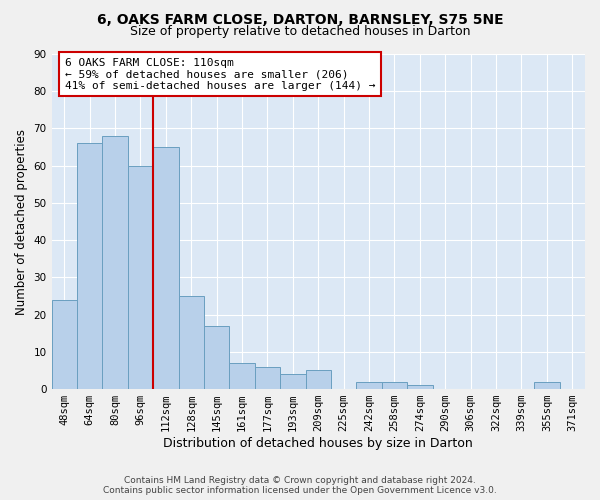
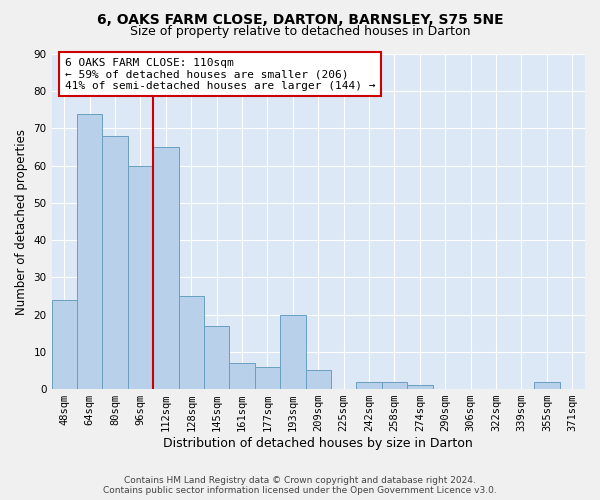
64sqm: 66 -> 74
193sqm: 4 -> 20
